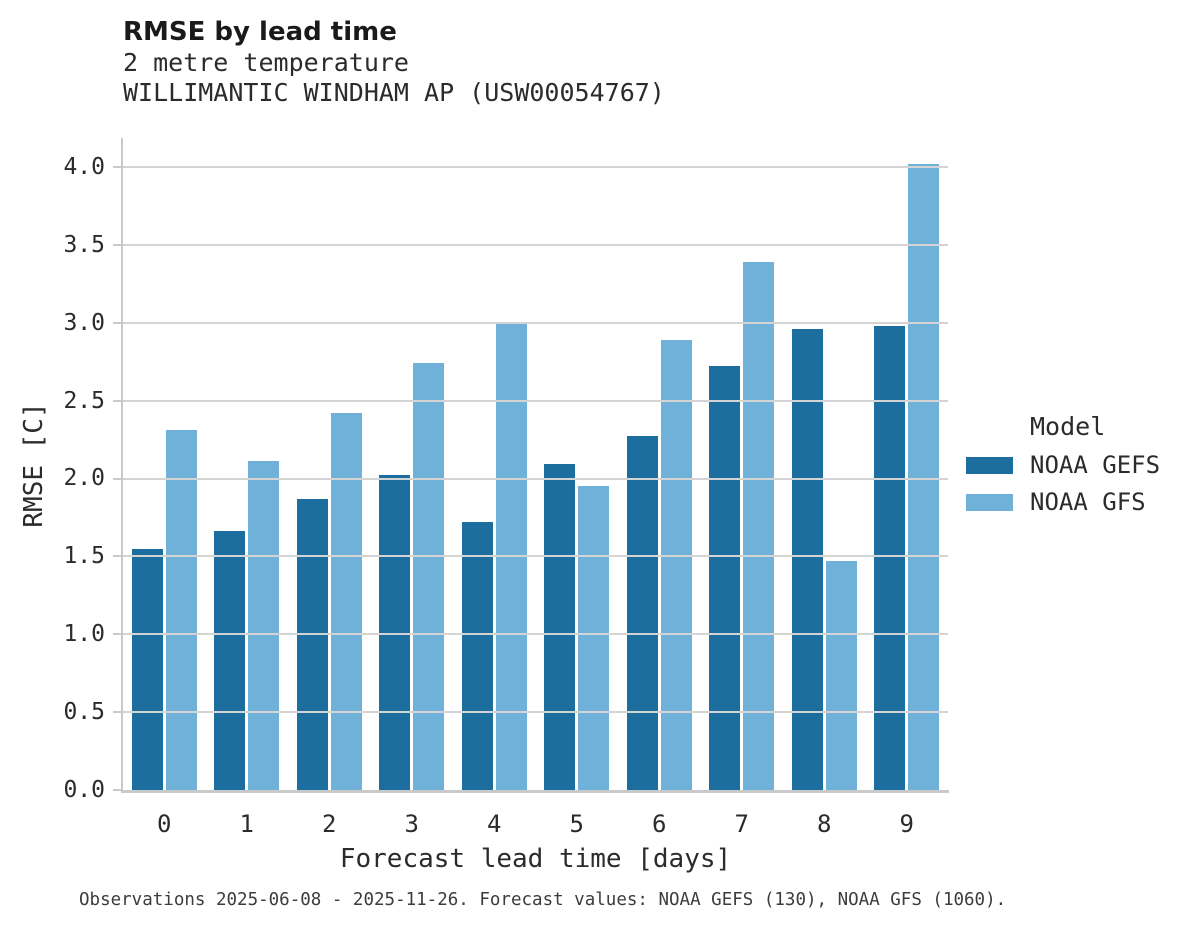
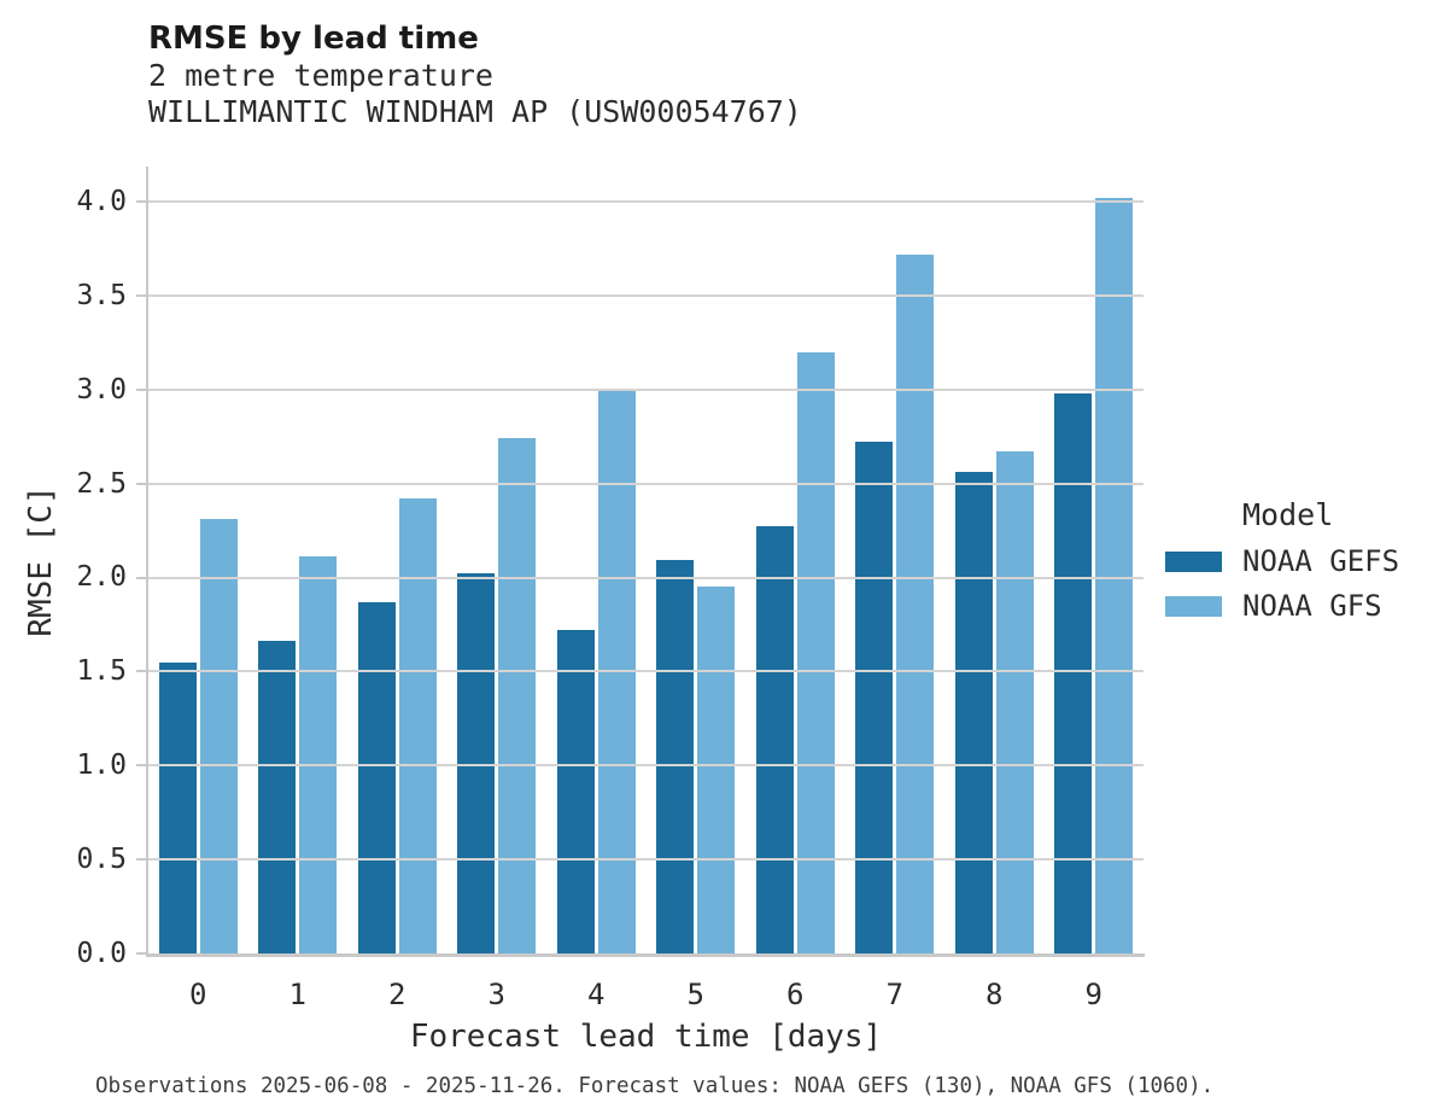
NOAA GFS/6: 2.89 -> 3.20
NOAA GFS/7: 3.39 -> 3.72
NOAA GEFS/8: 2.96 -> 2.56
NOAA GFS/8: 1.47 -> 2.67
